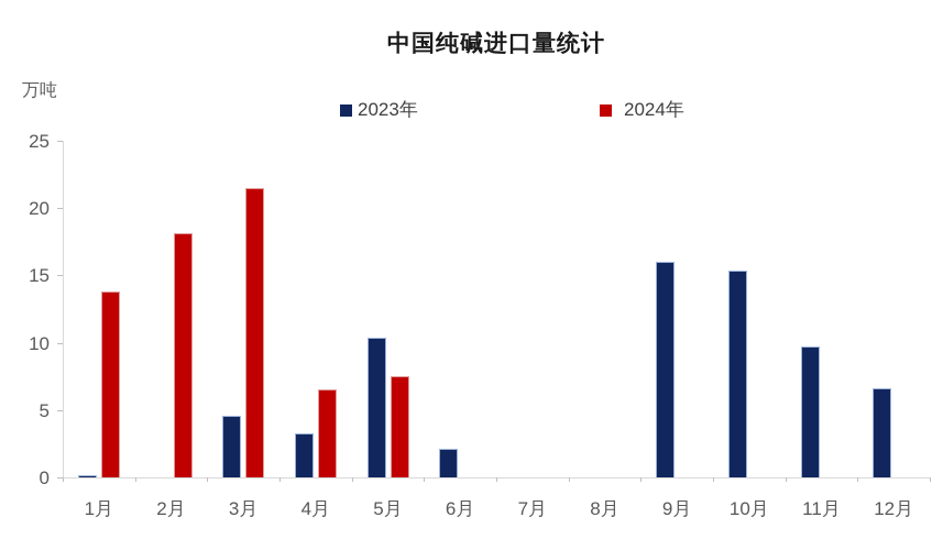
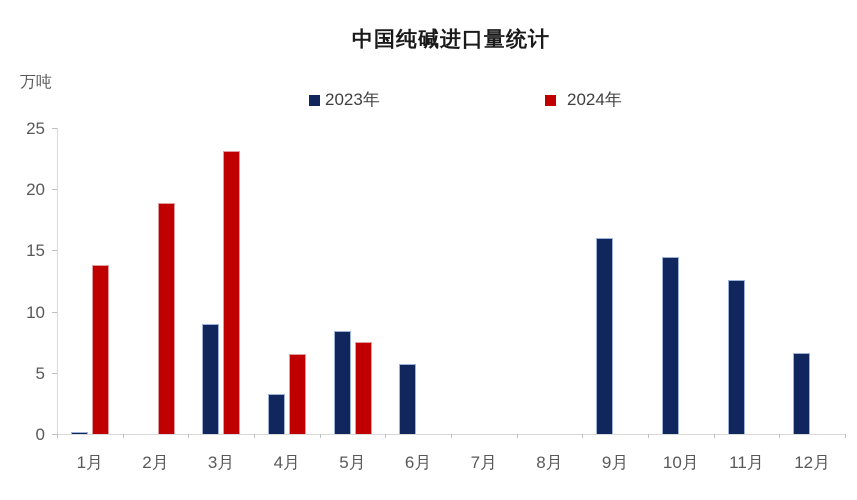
2024年/2月: 18.1 -> 18.9
2023年/3月: 4.6 -> 9.0
2024年/3月: 21.5 -> 23.1
2023年/5月: 10.4 -> 8.4
2023年/6月: 2.1 -> 5.7
2023年/10月: 15.4 -> 14.5
2023年/11月: 9.7 -> 12.6
